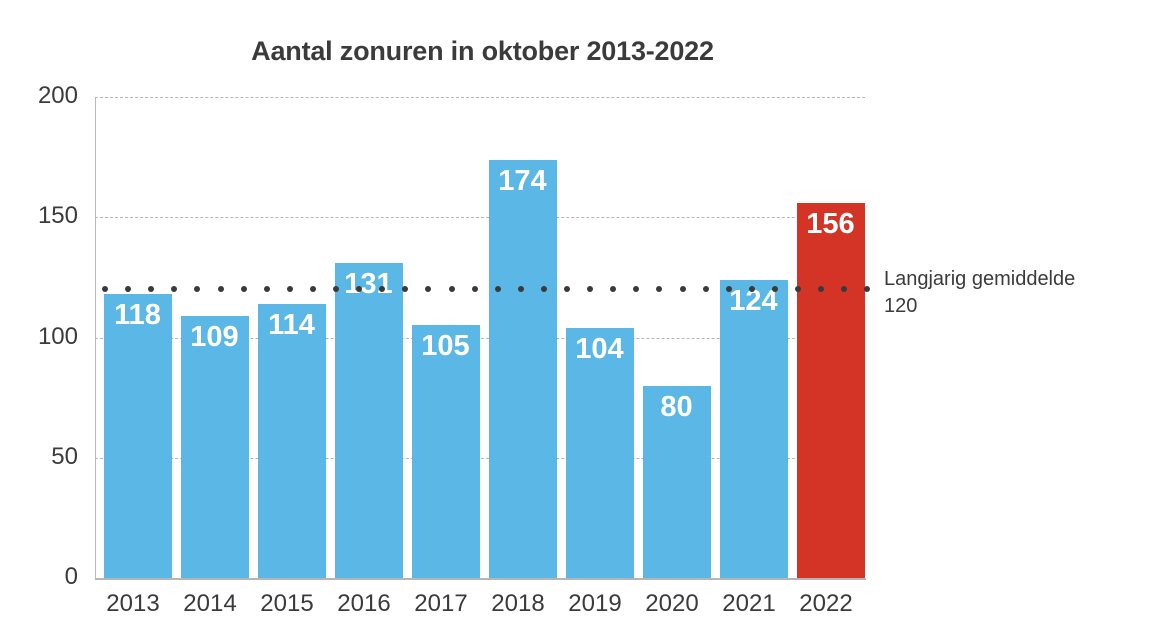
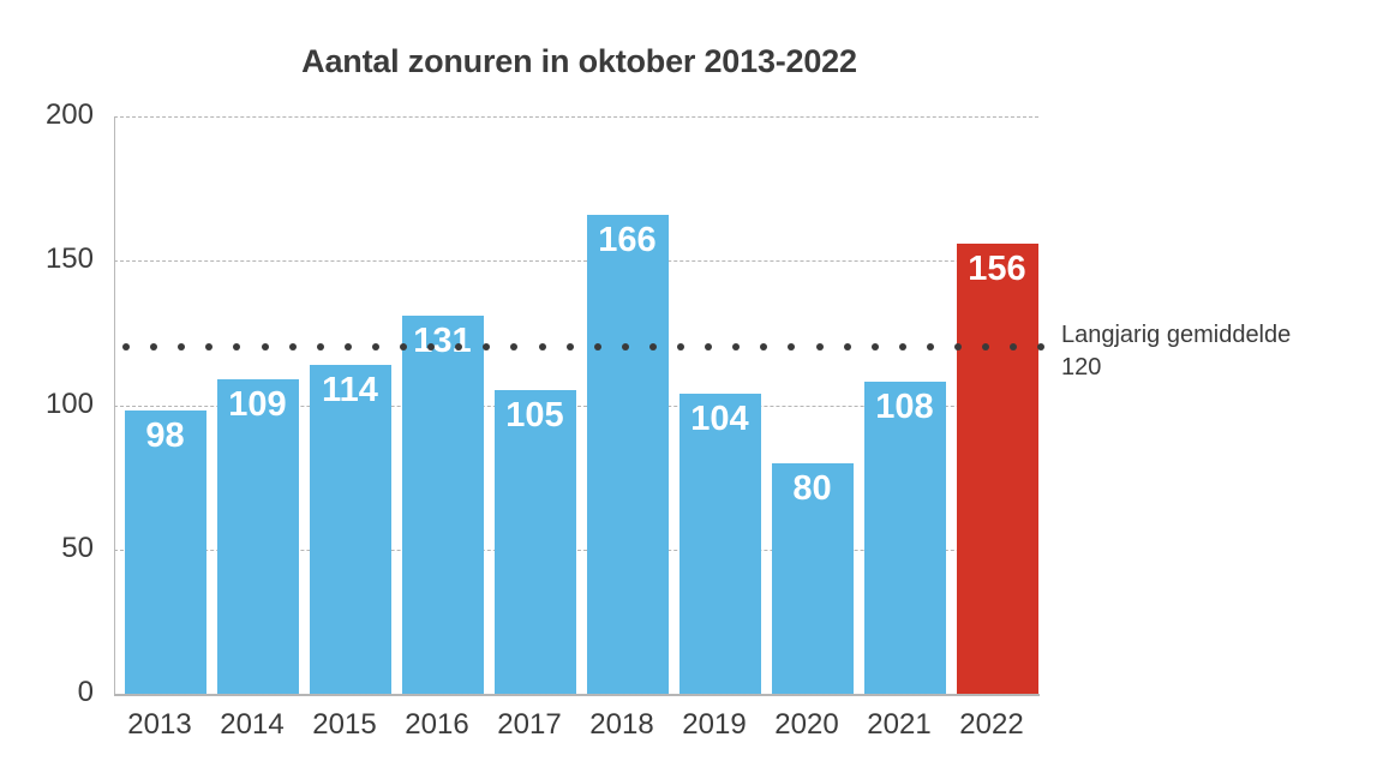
2013: 118 -> 98
2018: 174 -> 166
2021: 124 -> 108
